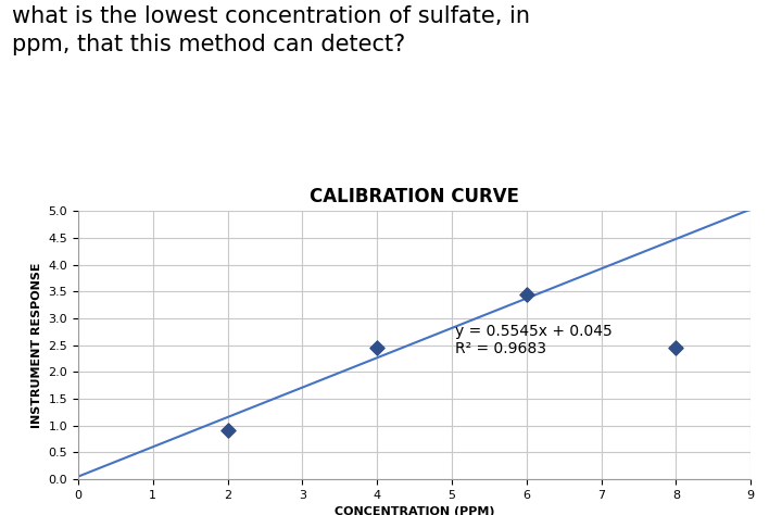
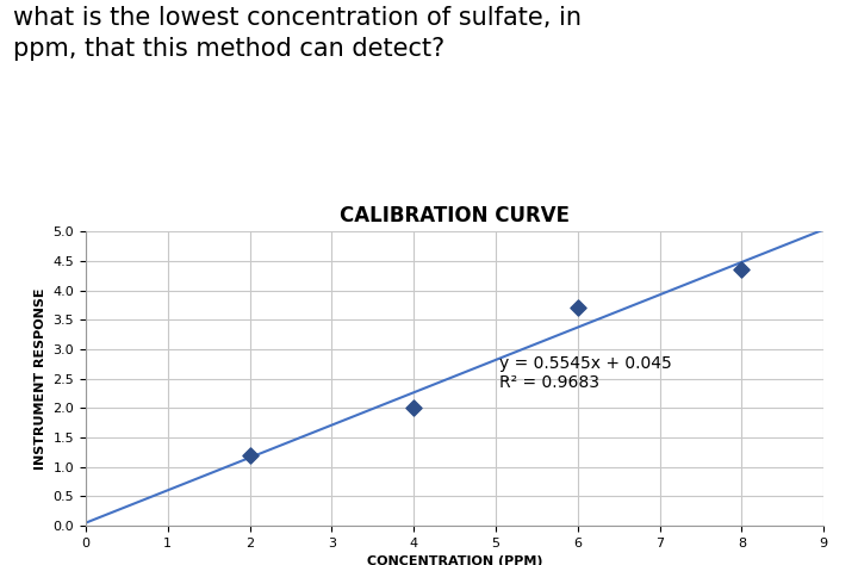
2: 0.90 -> 1.20
4: 2.45 -> 2.00
6: 3.45 -> 3.70
8: 2.45 -> 4.35
